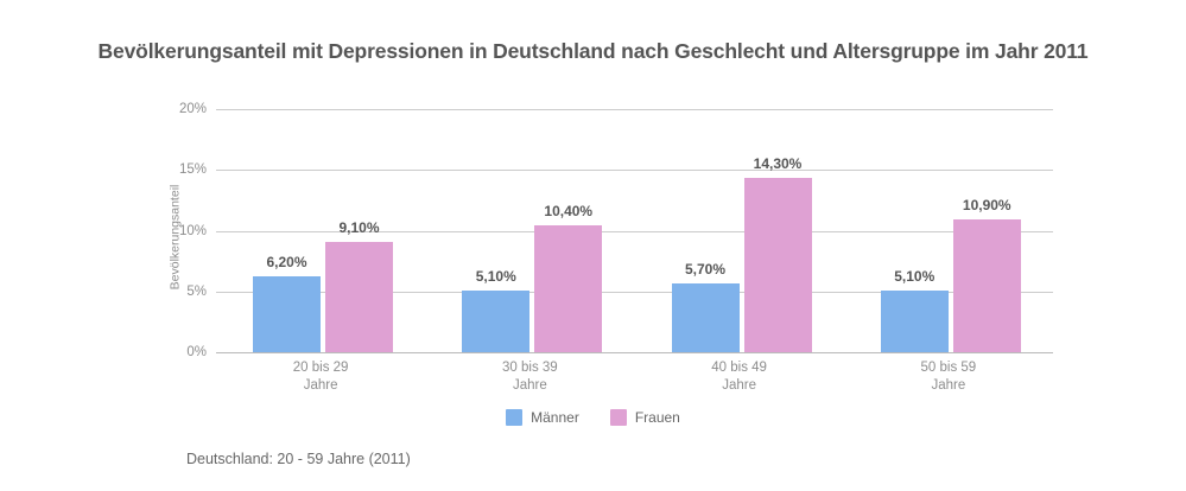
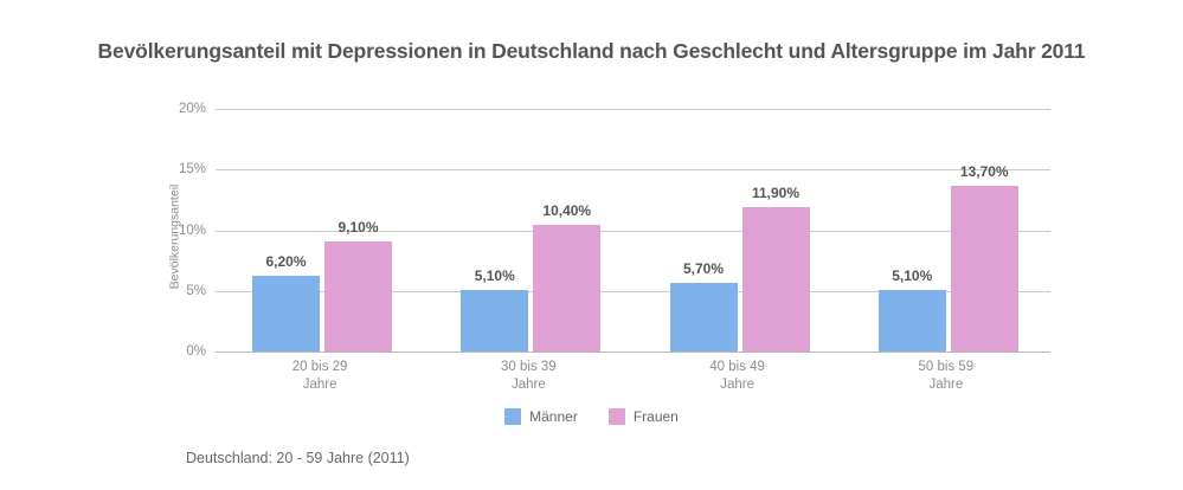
Frauen/40 bis 49 Jahre: 14,30% -> 11,90%
Frauen/50 bis 59 Jahre: 10,90% -> 13,70%
